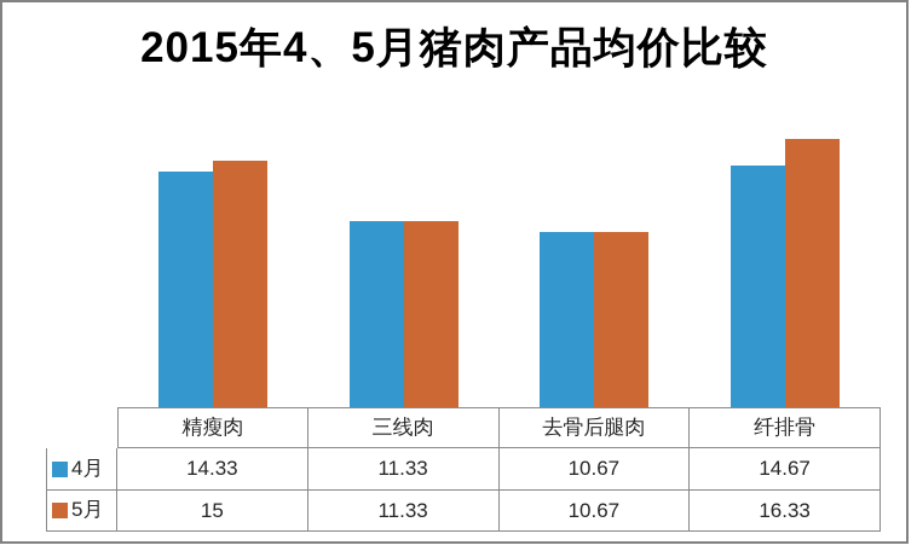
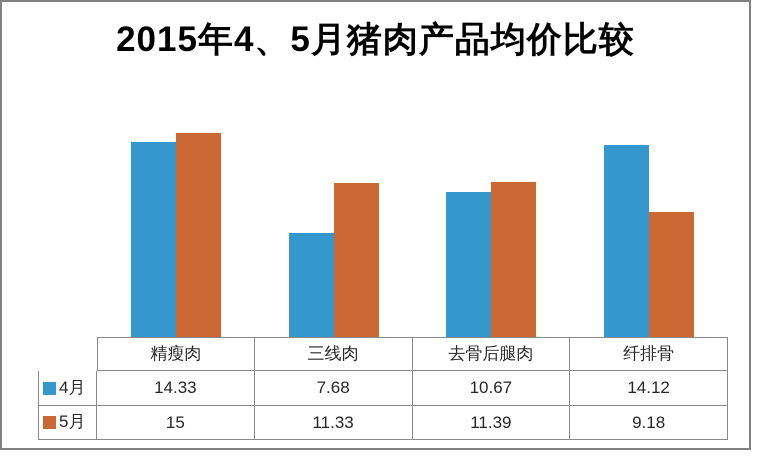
4月/三线肉: 11.33 -> 7.68
5月/去骨后腿肉: 10.67 -> 11.39
4月/纤排骨: 14.67 -> 14.12
5月/纤排骨: 16.33 -> 9.18
